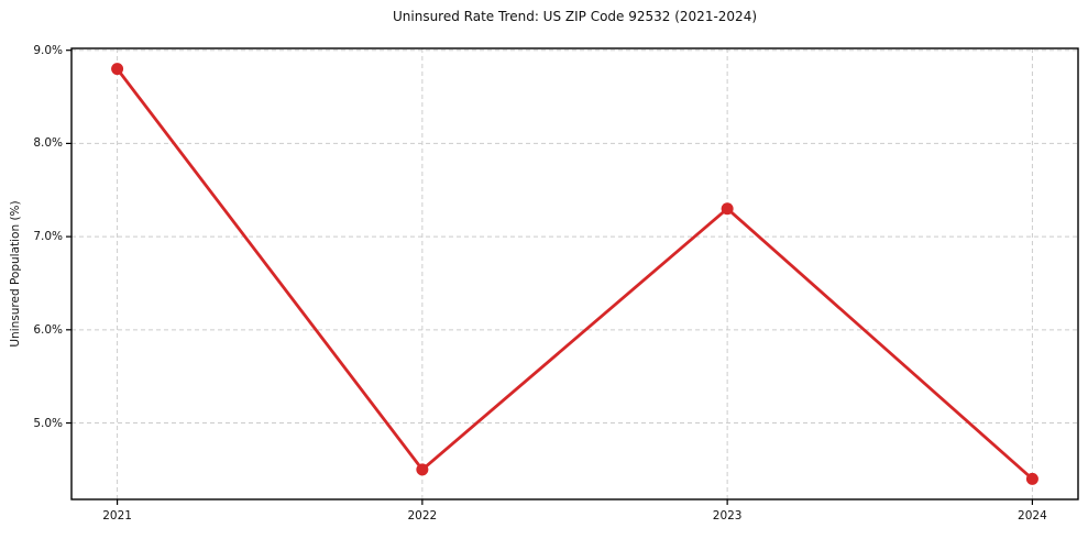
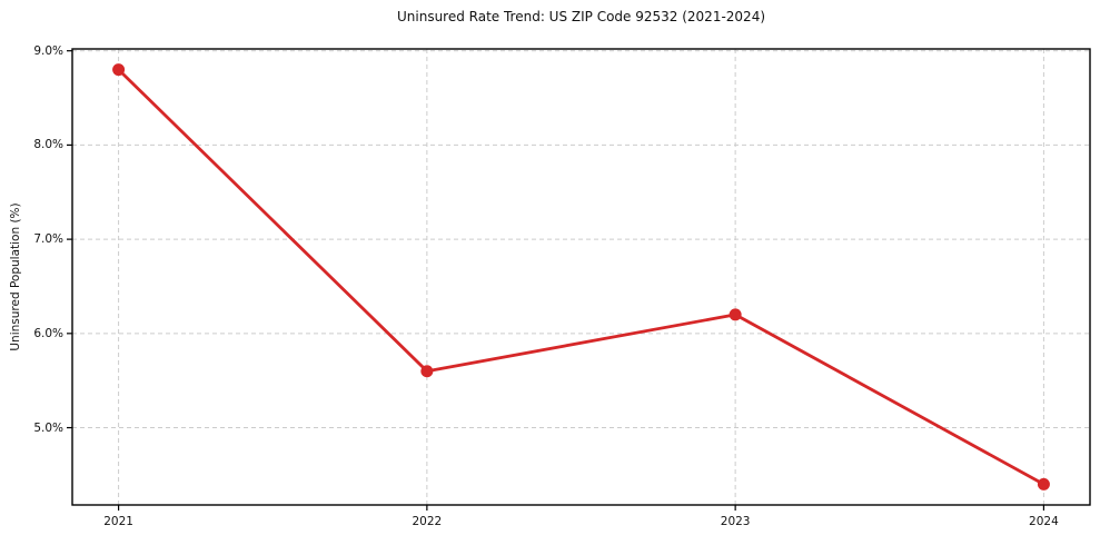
2022: 4.5% -> 5.6%
2023: 7.3% -> 6.2%
